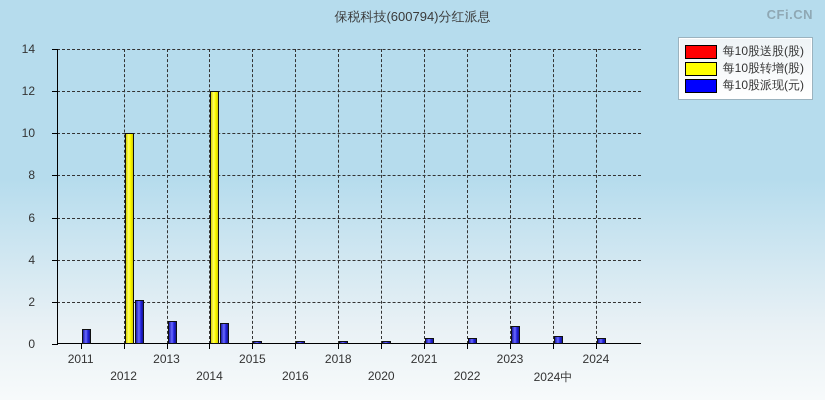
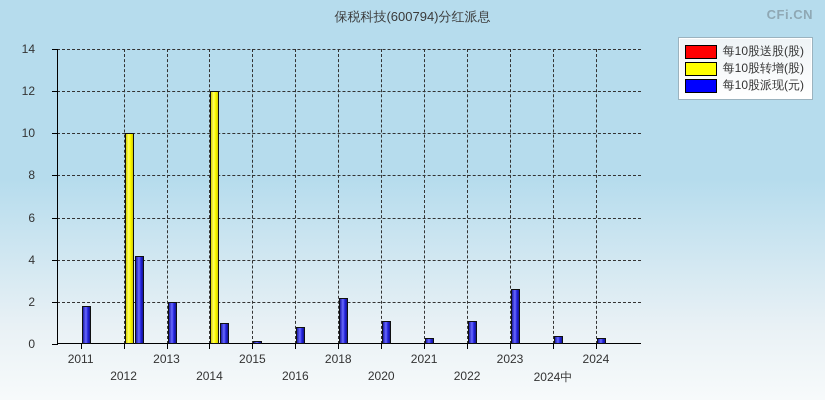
每10股派现(元)/2011: 0.7 -> 1.8
每10股派现(元)/2012: 2.1 -> 4.2
每10股派现(元)/2013: 1.1 -> 2.0
每10股派现(元)/2016: 0.1 -> 0.8
每10股派现(元)/2018: 0.1 -> 2.2
每10股派现(元)/2020: 0.1 -> 1.1
每10股派现(元)/2022: 0.3 -> 1.1
每10股派现(元)/2023: 0.8 -> 2.6
